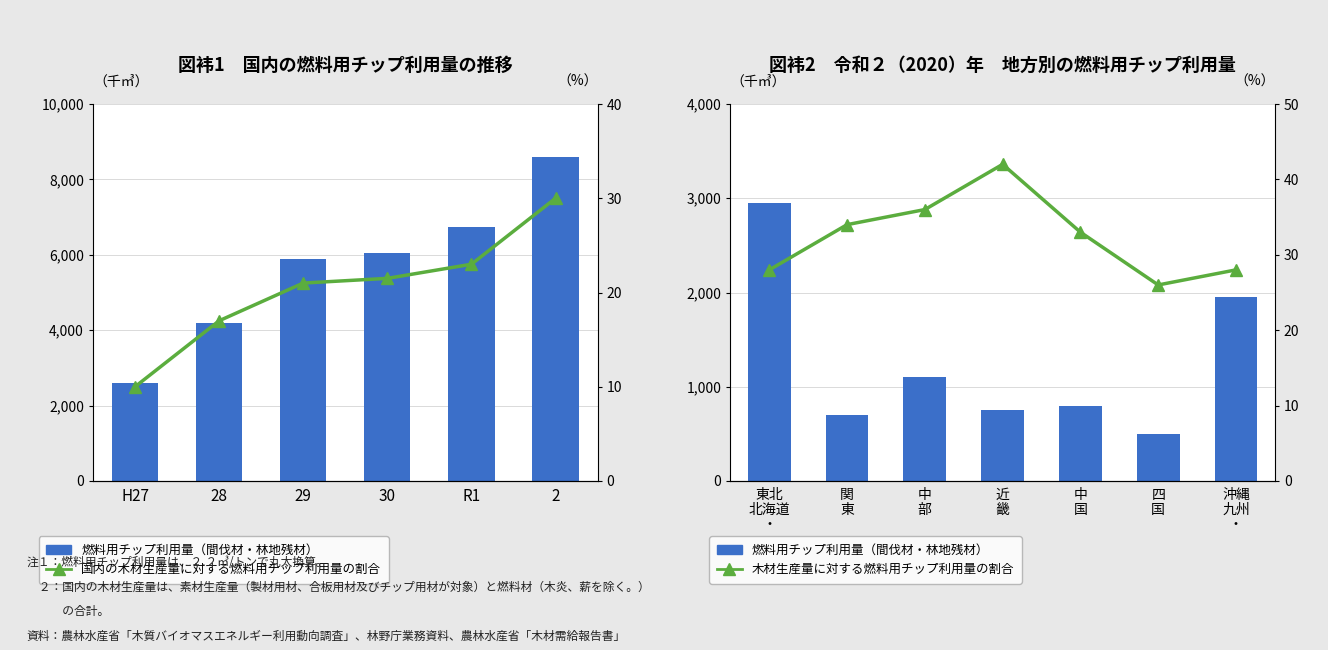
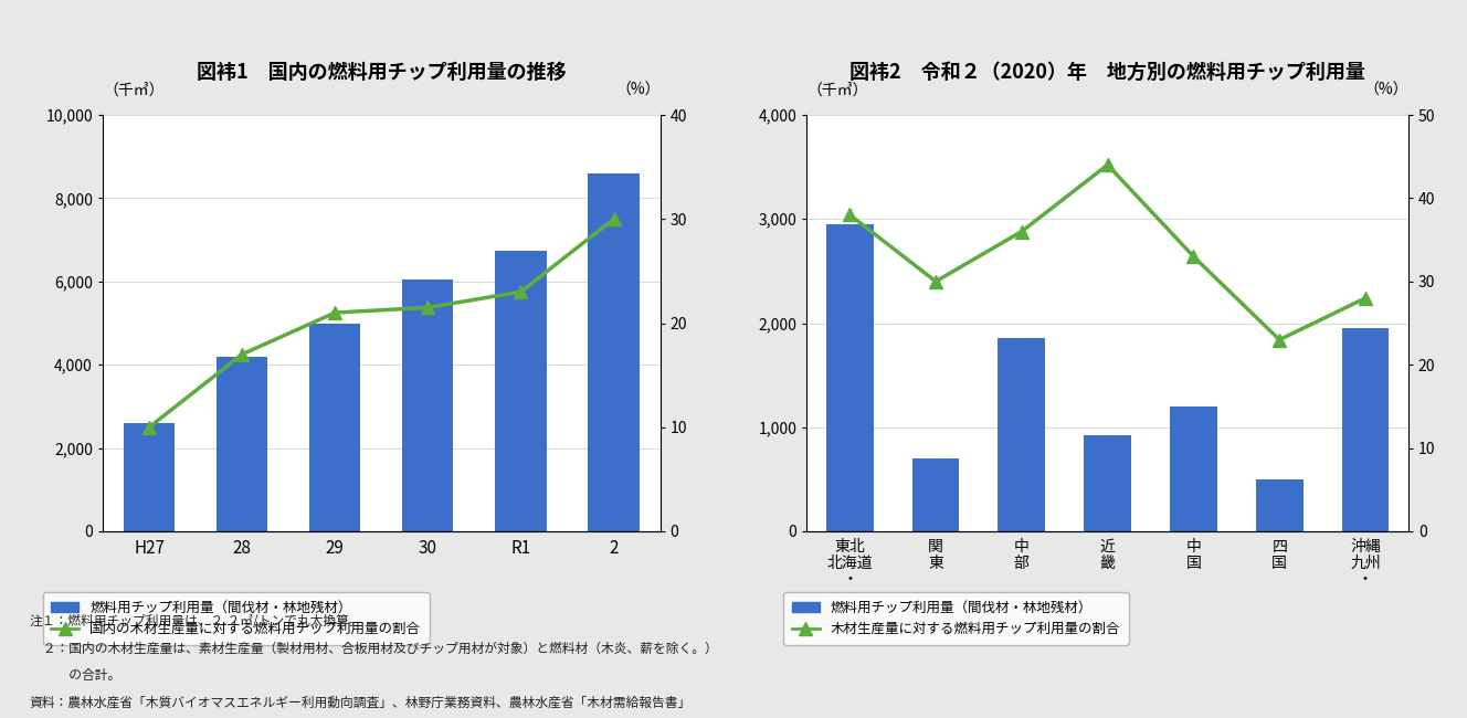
燃料用チップ利用量（間伐材・林地残材）/29: 5,900 -> 5,000
木材生産量に対する燃料用チップ利用量の割合/東北 北海道 ・: 28 -> 38
木材生産量に対する燃料用チップ利用量の割合/関 東: 34 -> 30
燃料用チップ利用量（間伐材・林地残材）/中 部: 1,100 -> 1,860
燃料用チップ利用量（間伐材・林地残材）/近 畿: 750 -> 920
木材生産量に対する燃料用チップ利用量の割合/近 畿: 42 -> 44
燃料用チップ利用量（間伐材・林地残材）/中 国: 800 -> 1,200
木材生産量に対する燃料用チップ利用量の割合/四 国: 26 -> 23
